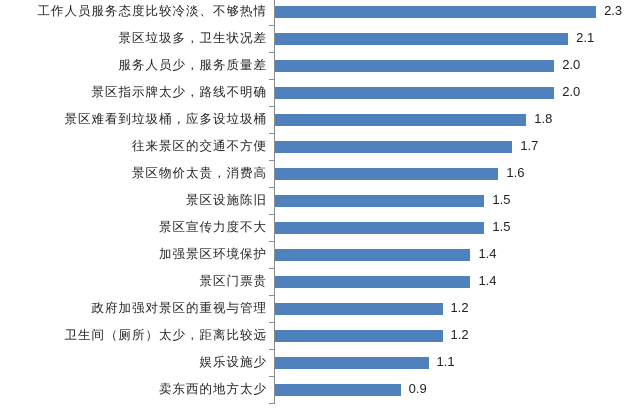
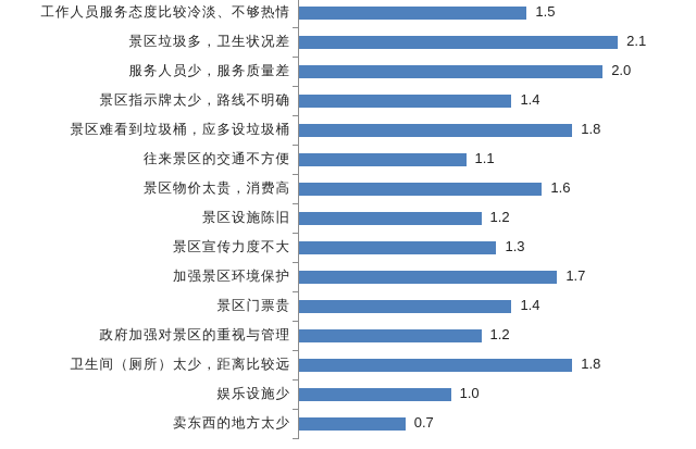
工作人员服务态度比较冷淡、不够热情: 2.3 -> 1.5
景区指示牌太少，路线不明确: 2.0 -> 1.4
往来景区的交通不方便: 1.7 -> 1.1
景区设施陈旧: 1.5 -> 1.2
景区宣传力度不大: 1.5 -> 1.3
加强景区环境保护: 1.4 -> 1.7
卫生间（厕所）太少，距离比较远: 1.2 -> 1.8
娱乐设施少: 1.1 -> 1.0
卖东西的地方太少: 0.9 -> 0.7
